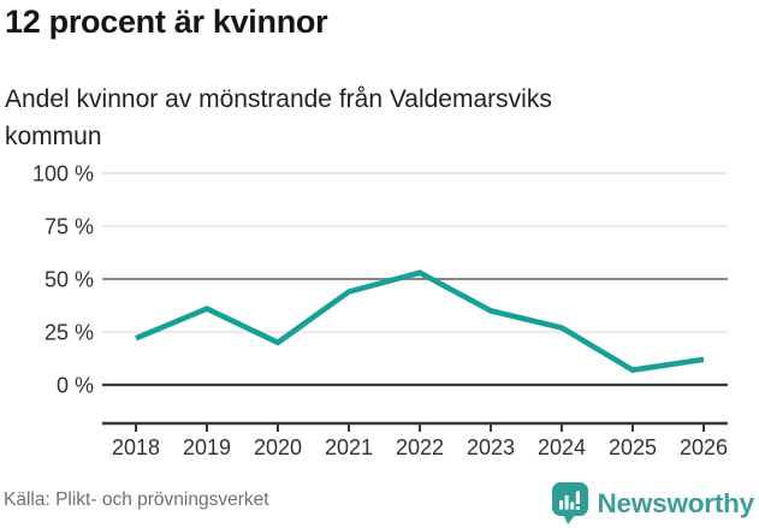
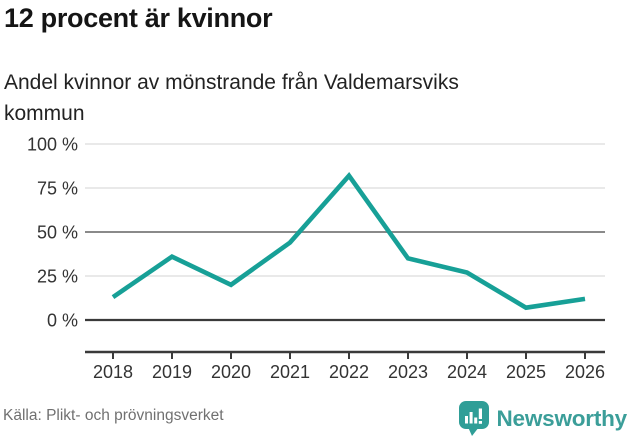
2018: 22% -> 13%
2022: 53% -> 82%
